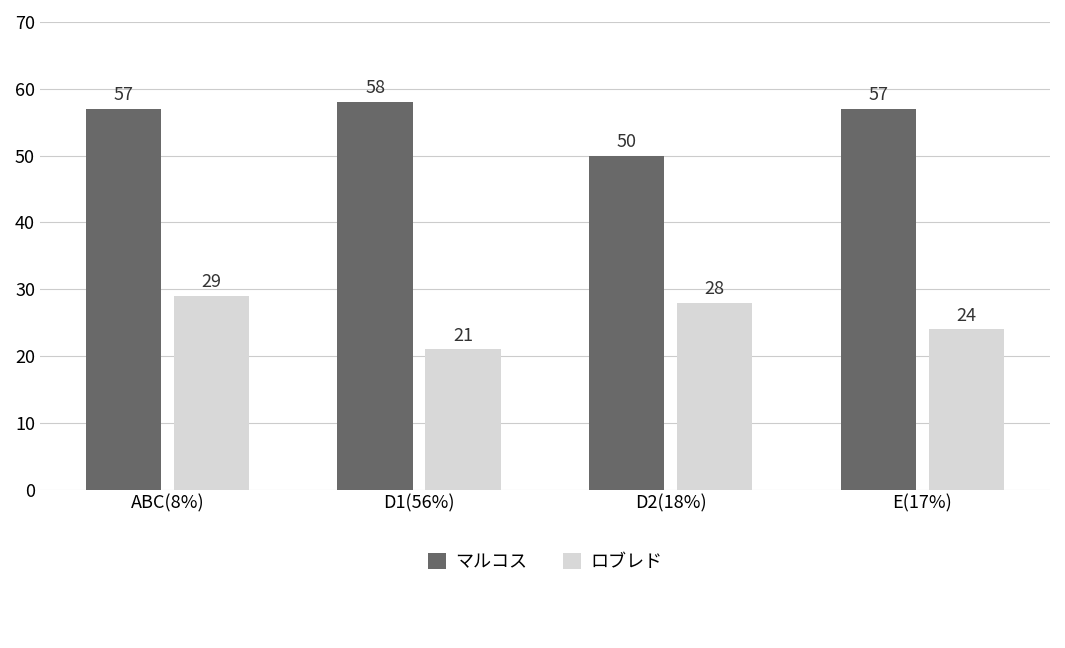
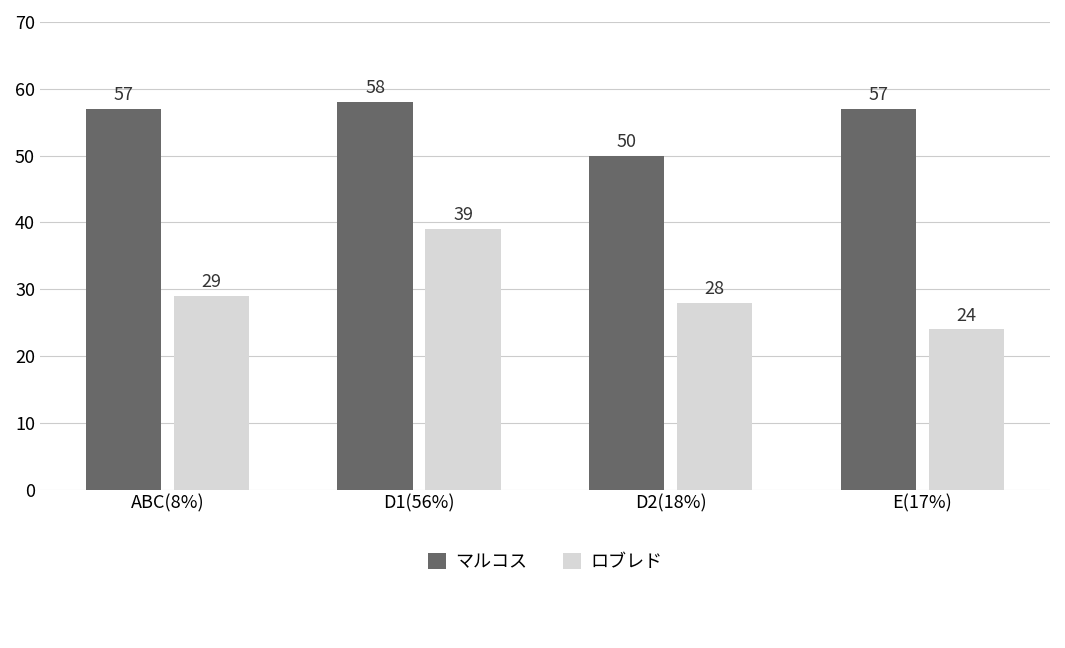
ロブレド/D1(56%): 21 -> 39
